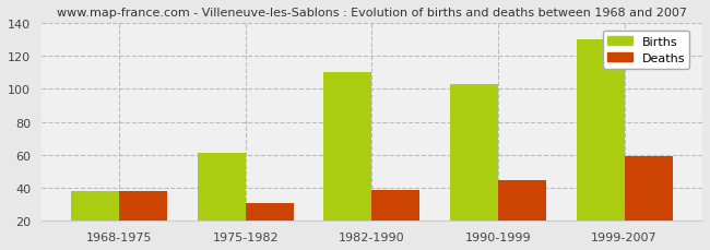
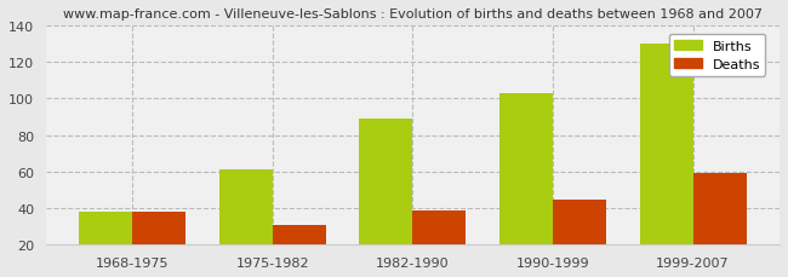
Births/1982-1990: 110 -> 89
